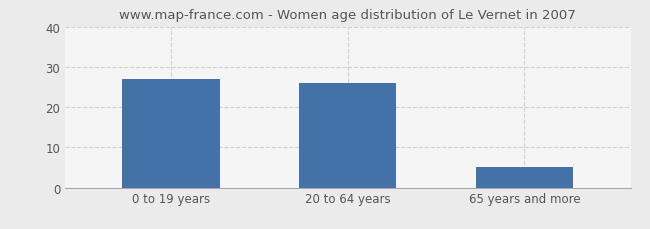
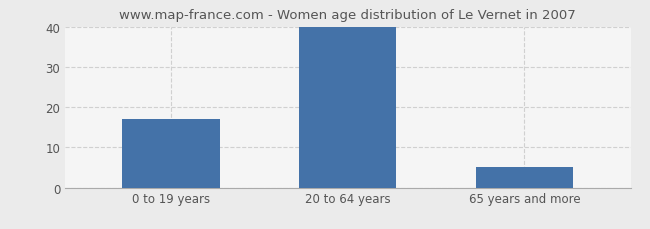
0 to 19 years: 27 -> 17
20 to 64 years: 26 -> 40
